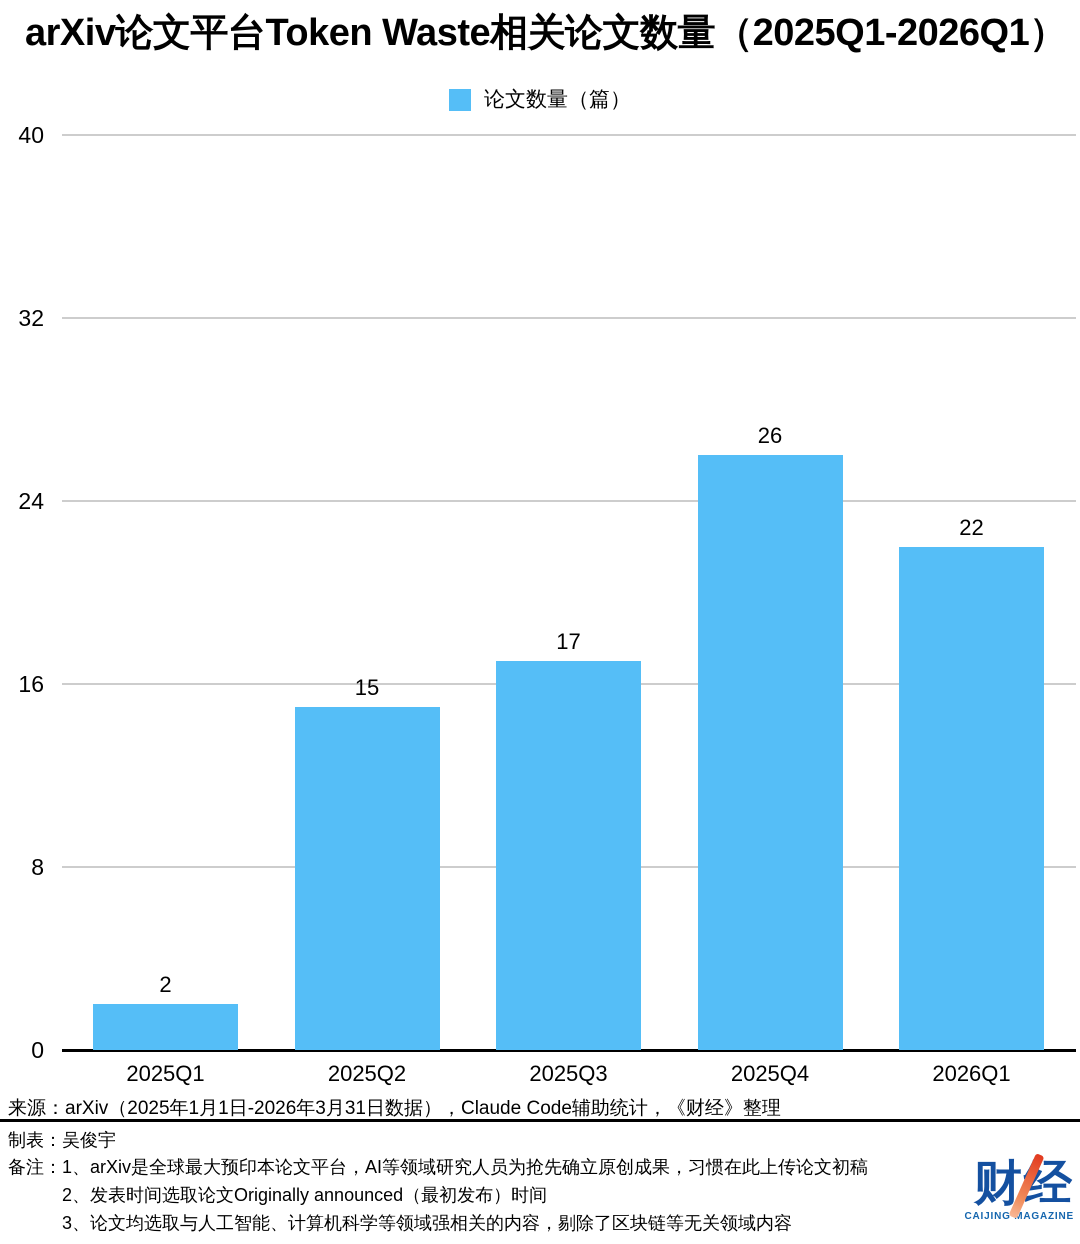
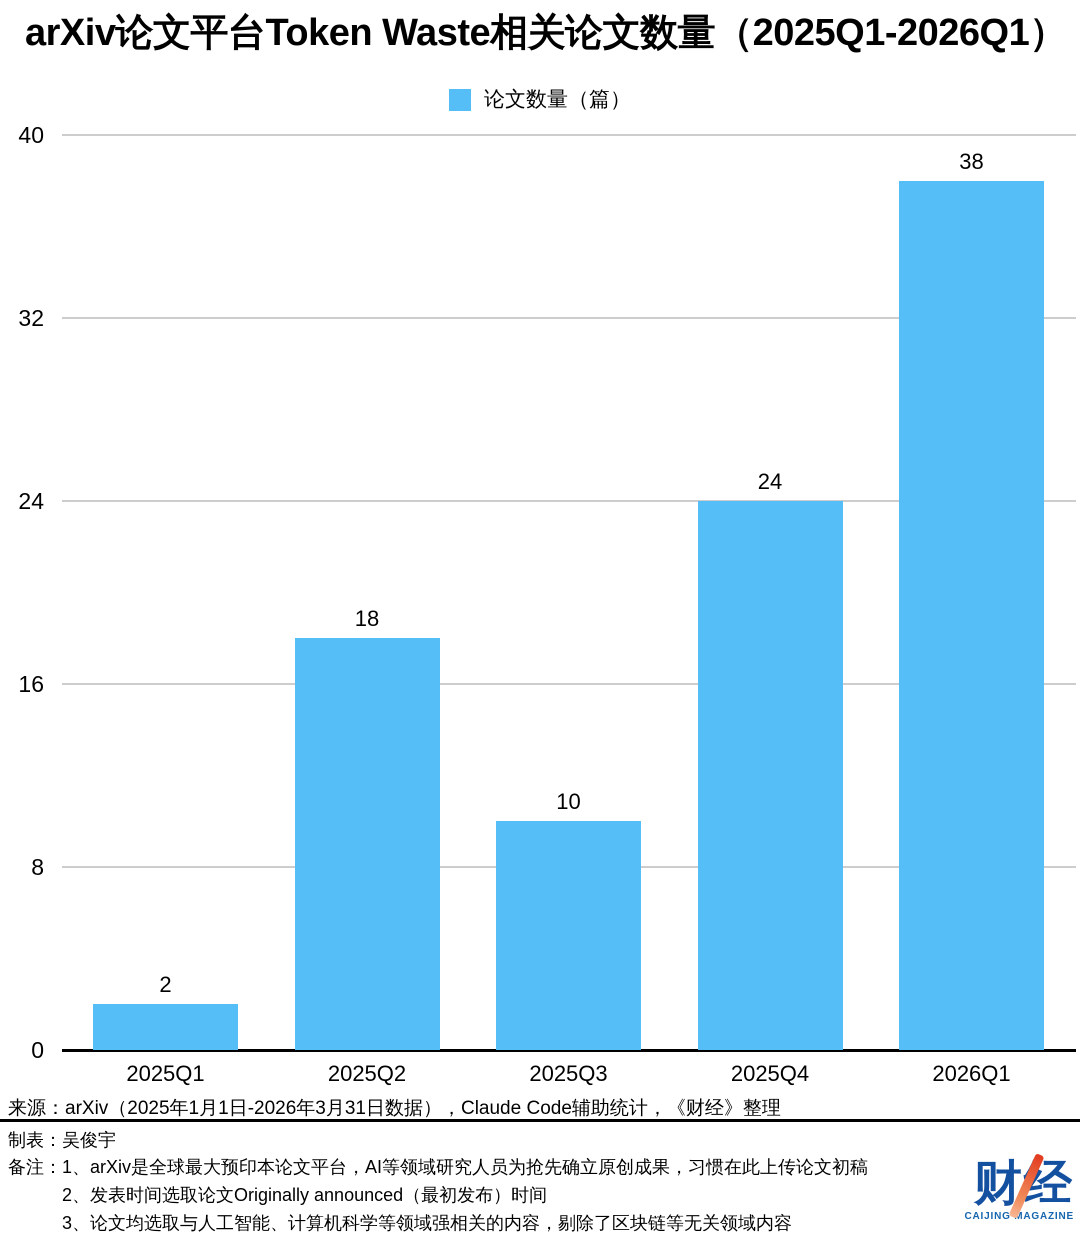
2025Q2: 15 -> 18
2025Q3: 17 -> 10
2025Q4: 26 -> 24
2026Q1: 22 -> 38
